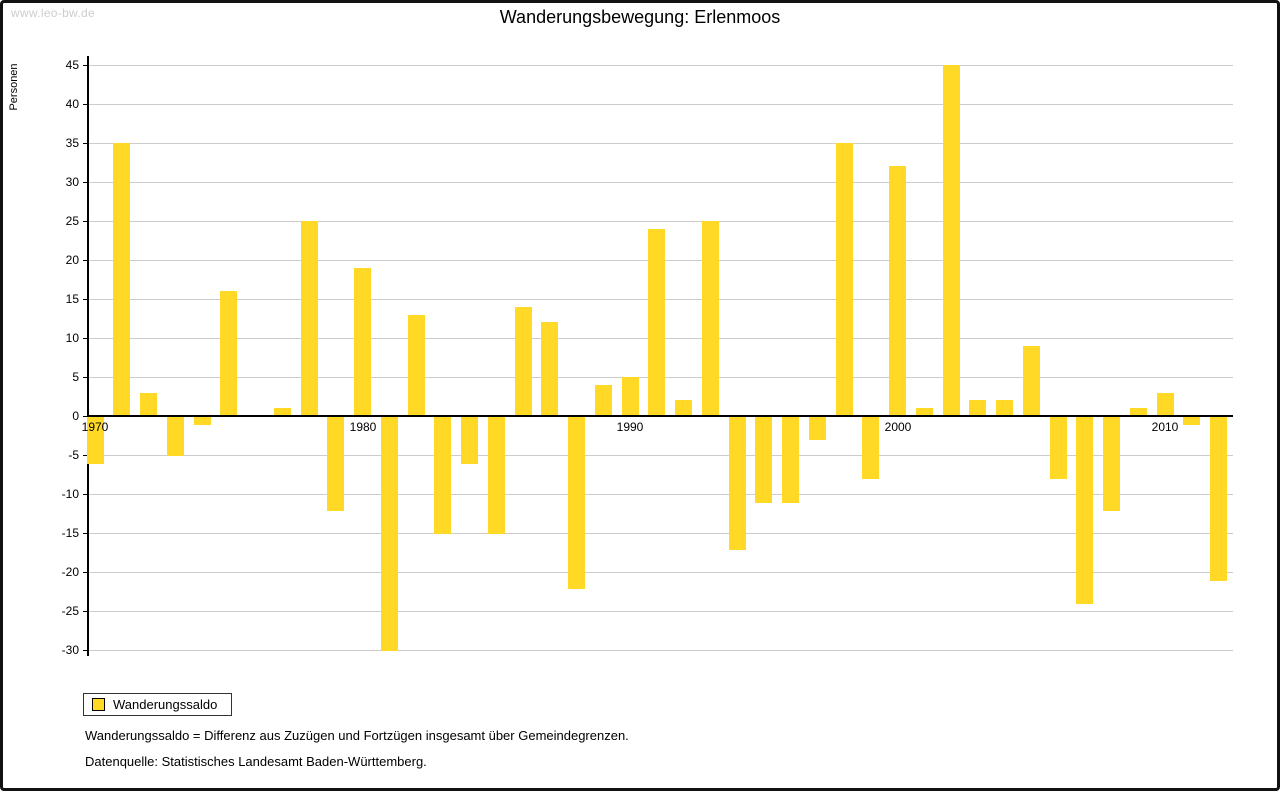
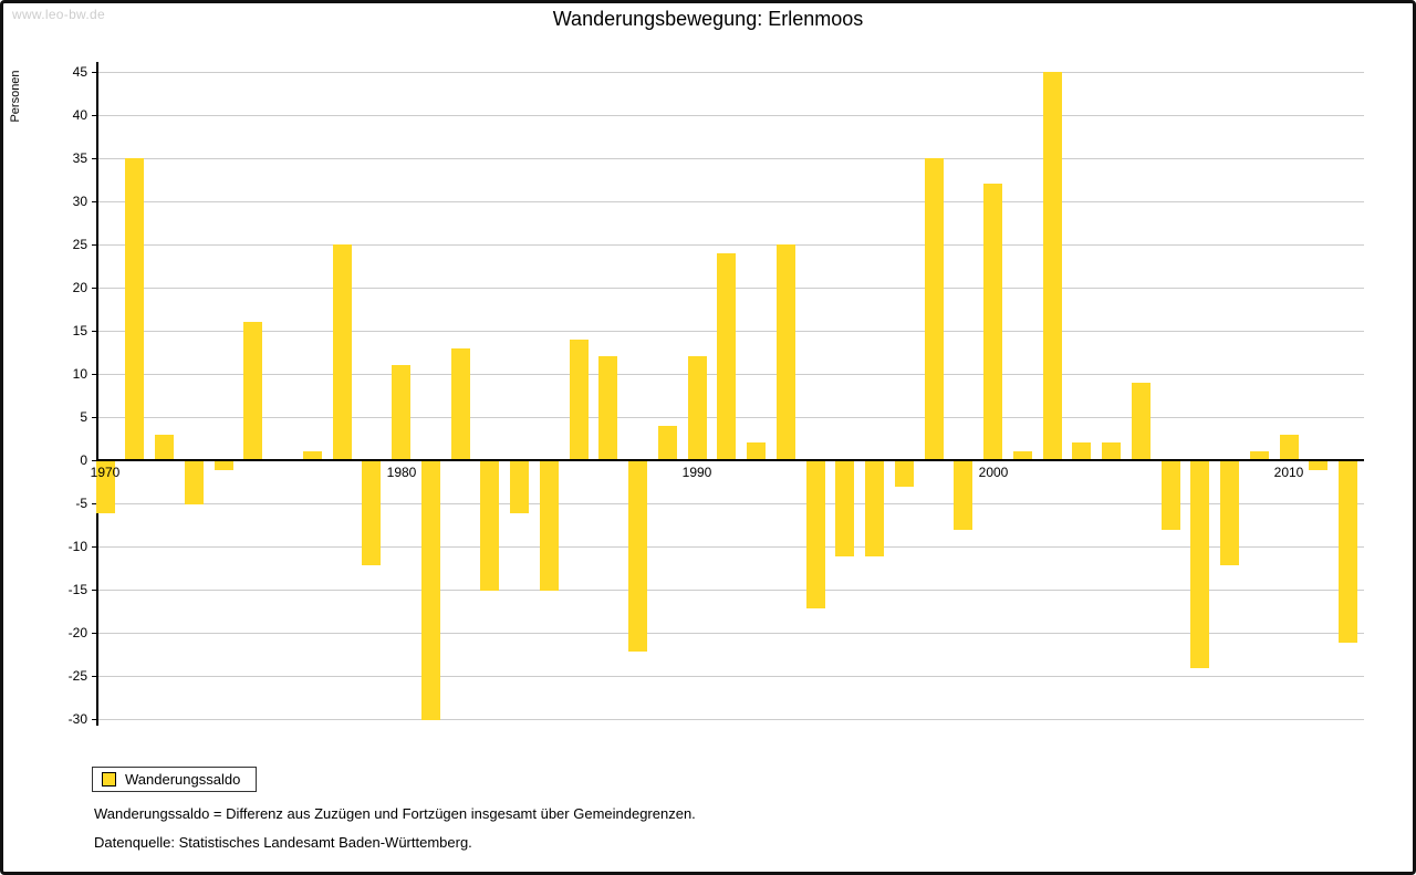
1980: 19 -> 11
1990: 5 -> 12
